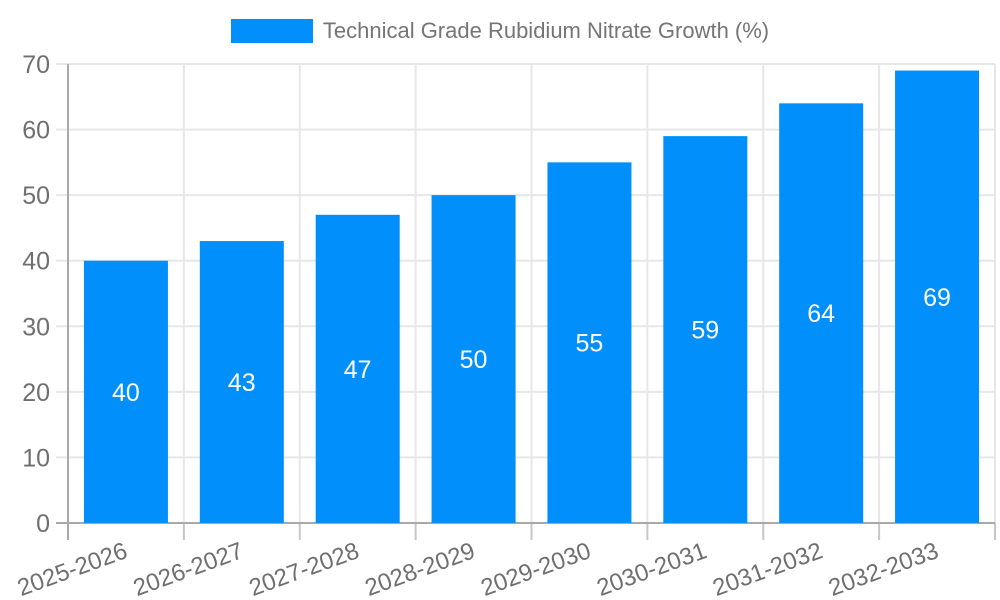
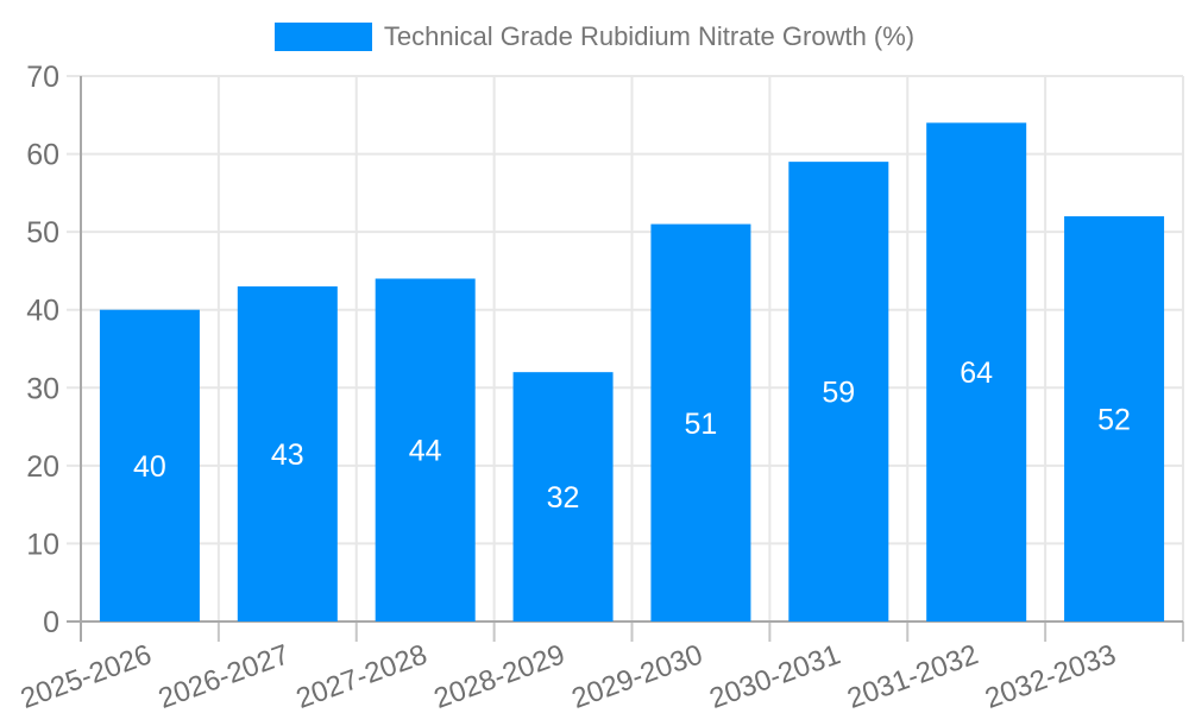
2027-2028: 47 -> 44
2028-2029: 50 -> 32
2029-2030: 55 -> 51
2032-2033: 69 -> 52
